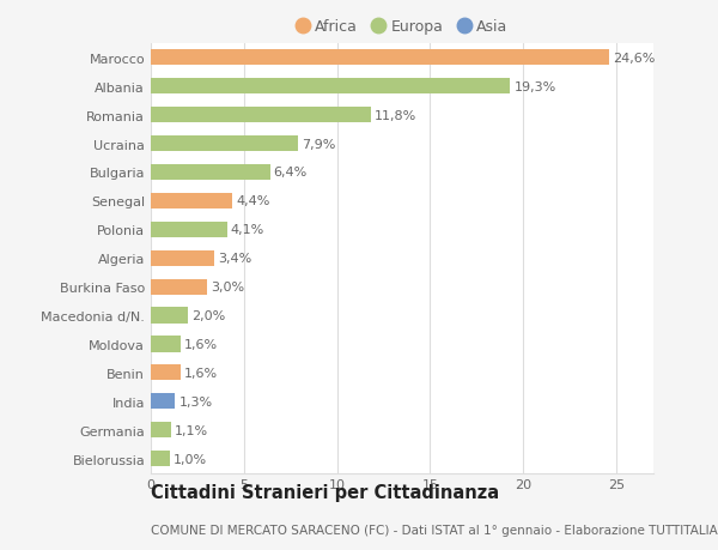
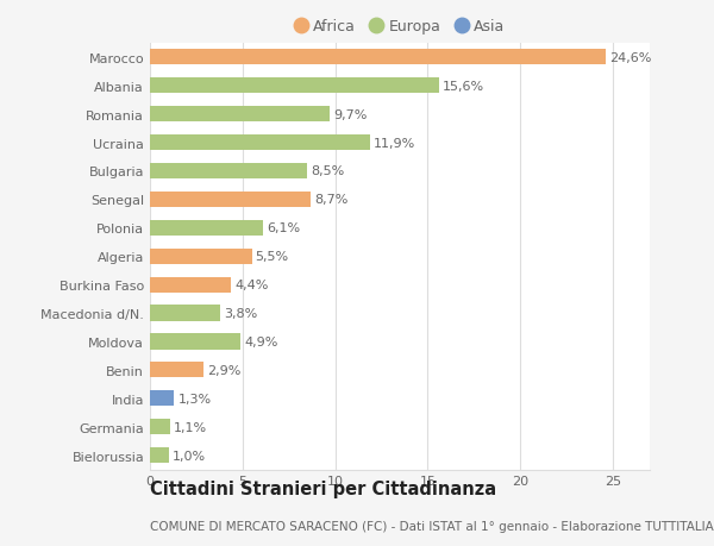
Albania: 19,3% -> 15,6%
Romania: 11,8% -> 9,7%
Ucraina: 7,9% -> 11,9%
Bulgaria: 6,4% -> 8,5%
Senegal: 4,4% -> 8,7%
Polonia: 4,1% -> 6,1%
Algeria: 3,4% -> 5,5%
Burkina Faso: 3,0% -> 4,4%
Macedonia d/N.: 2,0% -> 3,8%
Moldova: 1,6% -> 4,9%
Benin: 1,6% -> 2,9%
